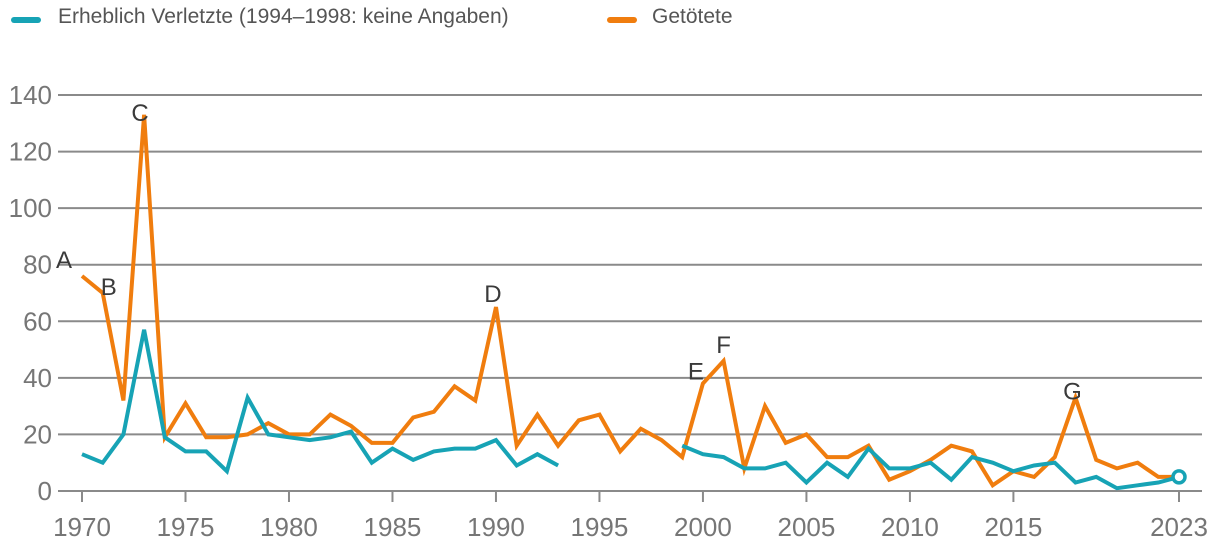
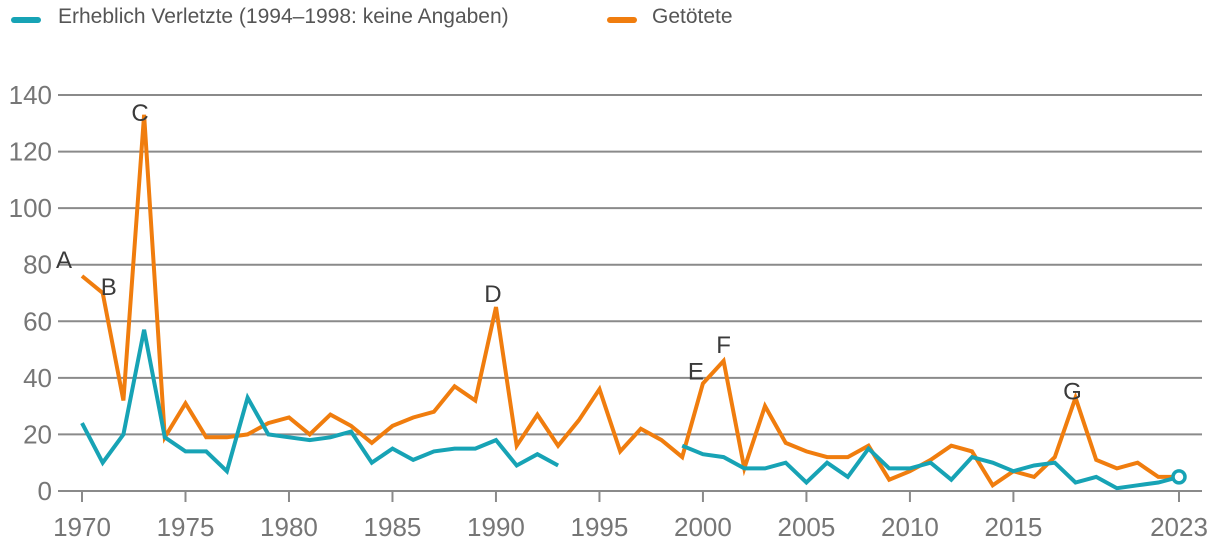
Erheblich Verletzte (1994–1998: keine Angaben)/1970: 13 -> 24
Getötete/1980: 20 -> 26
Getötete/1985: 17 -> 23
Getötete/1995: 27 -> 36
Getötete/2005: 20 -> 14
